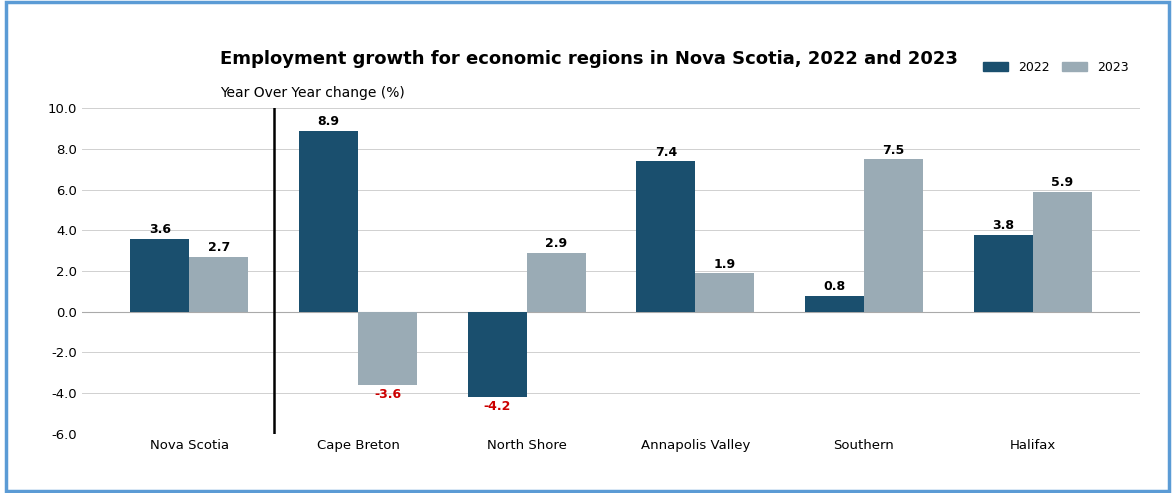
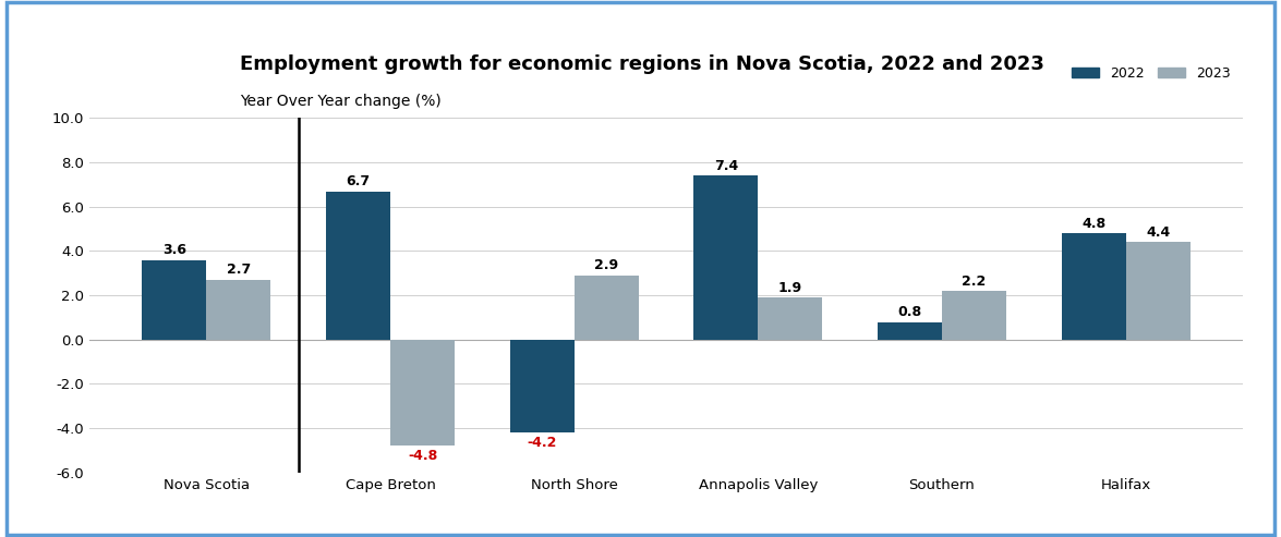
2022/Cape Breton: 8.9 -> 6.7
2023/Cape Breton: -3.6 -> -4.8
2023/Southern: 7.5 -> 2.2
2022/Halifax: 3.8 -> 4.8
2023/Halifax: 5.9 -> 4.4
